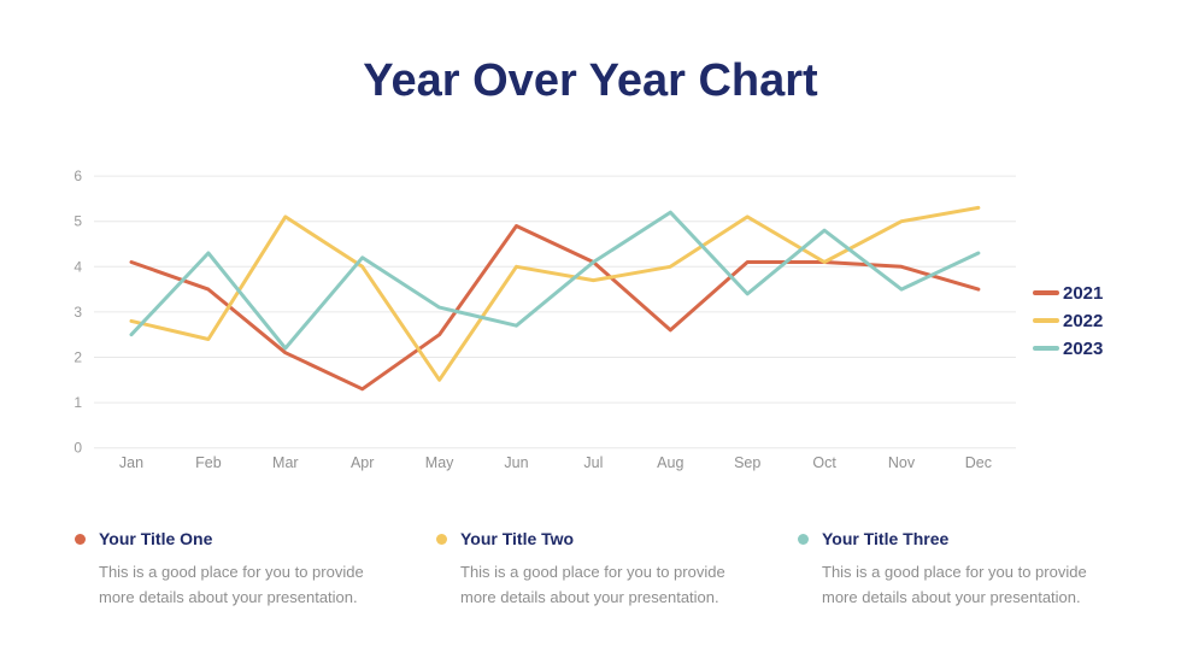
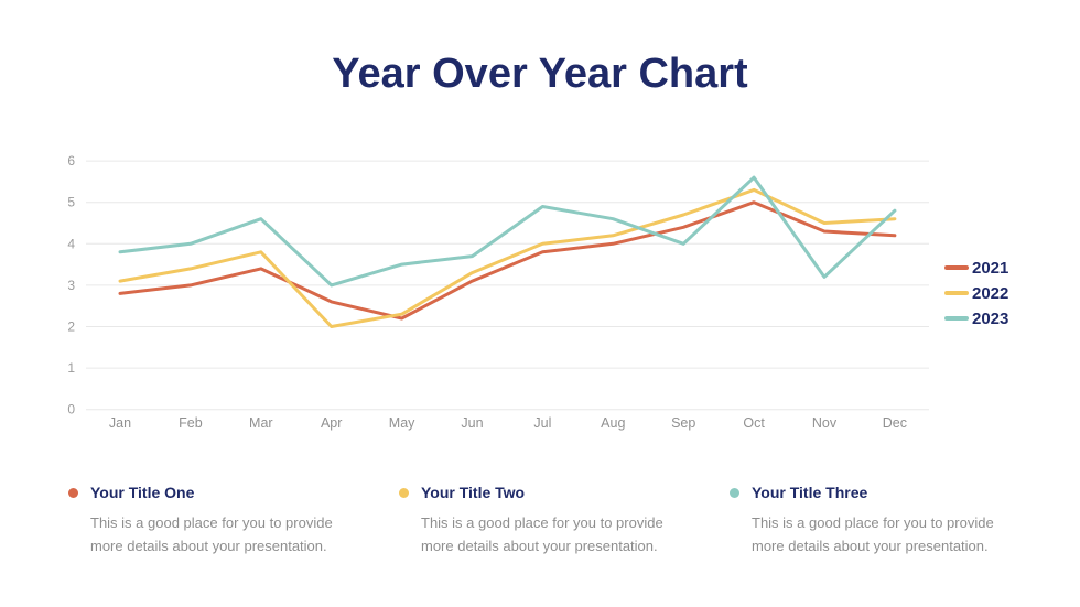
2021/Jan: 4.1 -> 2.8
2022/Jan: 2.8 -> 3.1
2023/Jan: 2.5 -> 3.8
2021/Feb: 3.5 -> 3.0
2022/Feb: 2.4 -> 3.4
2023/Feb: 4.3 -> 4.0
2021/Mar: 2.1 -> 3.4
2022/Mar: 5.1 -> 3.8
2023/Mar: 2.2 -> 4.6
2021/Apr: 1.3 -> 2.6
2022/Apr: 4.0 -> 2.0
2023/Apr: 4.2 -> 3.0
2021/May: 2.5 -> 2.2
2022/May: 1.5 -> 2.3
2023/May: 3.1 -> 3.5
2021/Jun: 4.9 -> 3.1
2022/Jun: 4.0 -> 3.3
2023/Jun: 2.7 -> 3.7
2021/Jul: 4.1 -> 3.8
2022/Jul: 3.7 -> 4.0
2023/Jul: 4.1 -> 4.9
2021/Aug: 2.6 -> 4.0
2022/Aug: 4.0 -> 4.2
2023/Aug: 5.2 -> 4.6
2021/Sep: 4.1 -> 4.4
2022/Sep: 5.1 -> 4.7
2023/Sep: 3.4 -> 4.0
2021/Oct: 4.1 -> 5.0
2022/Oct: 4.1 -> 5.3
2023/Oct: 4.8 -> 5.6
2021/Nov: 4.0 -> 4.3
2022/Nov: 5.0 -> 4.5
2023/Nov: 3.5 -> 3.2
2021/Dec: 3.5 -> 4.2
2022/Dec: 5.3 -> 4.6
2023/Dec: 4.3 -> 4.8
